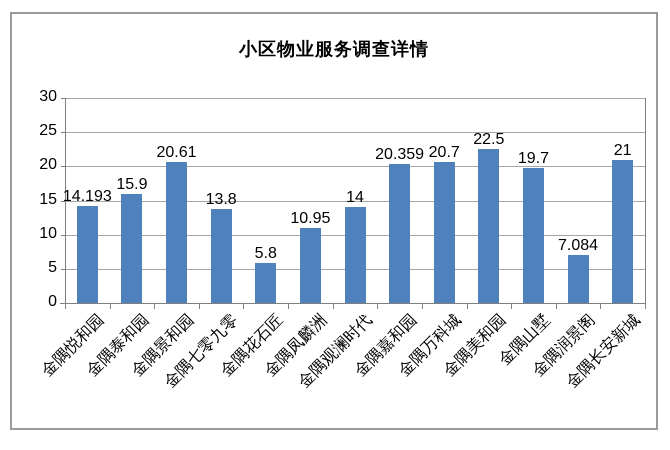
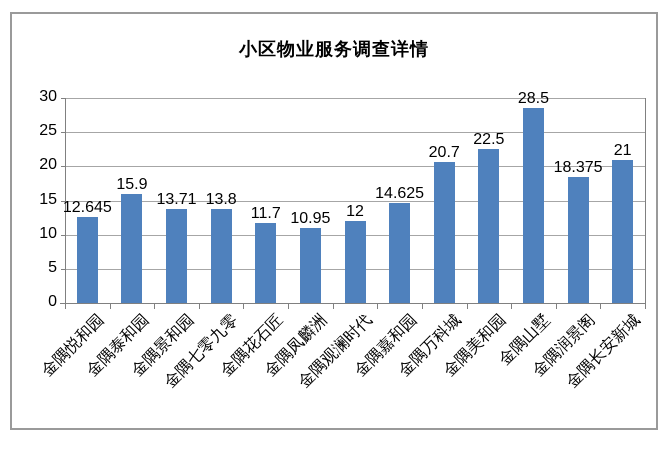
金隅悦和园: 14.193 -> 12.645
金隅景和园: 20.61 -> 13.71
金隅花石匠: 5.8 -> 11.7
金隅观澜时代: 14 -> 12
金隅嘉和园: 20.359 -> 14.625
金隅山墅: 19.7 -> 28.5
金隅润景阁: 7.084 -> 18.375
